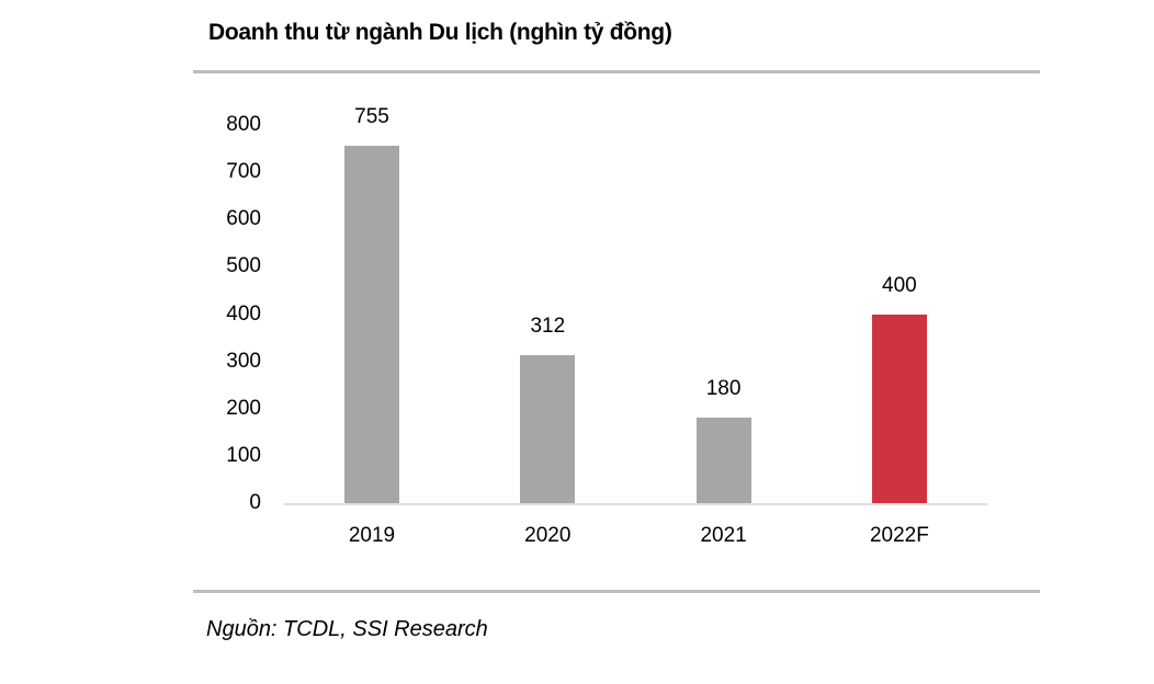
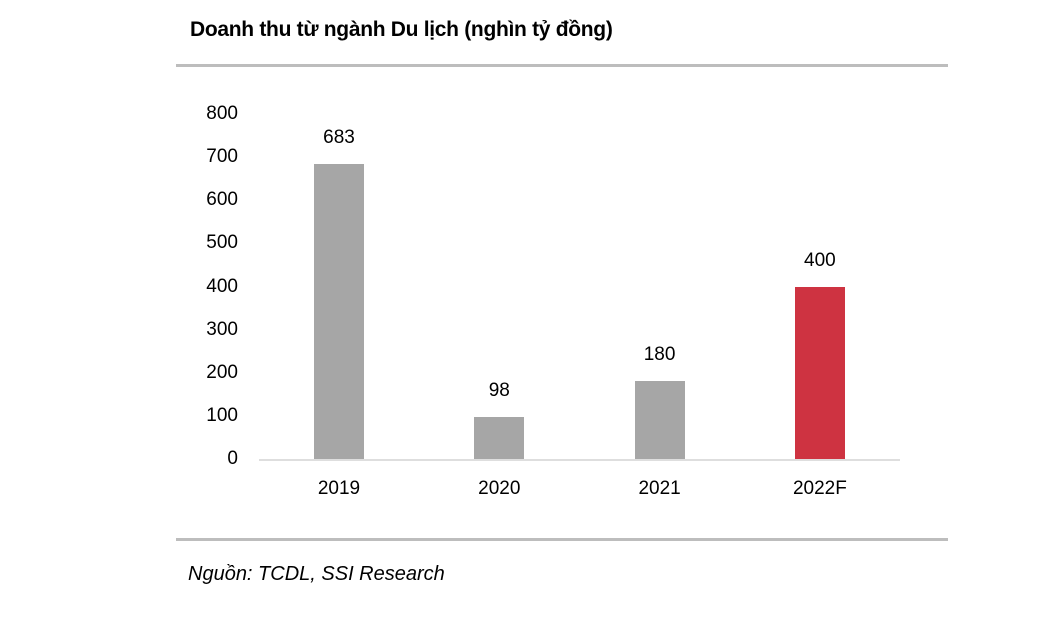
2019: 755 -> 683
2020: 312 -> 98
